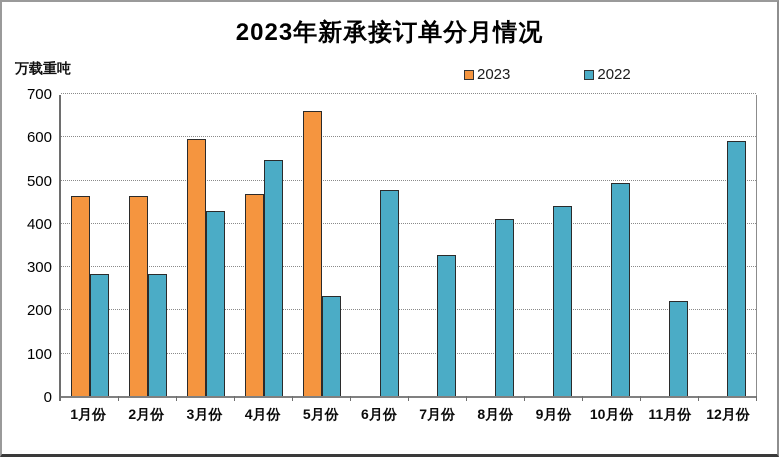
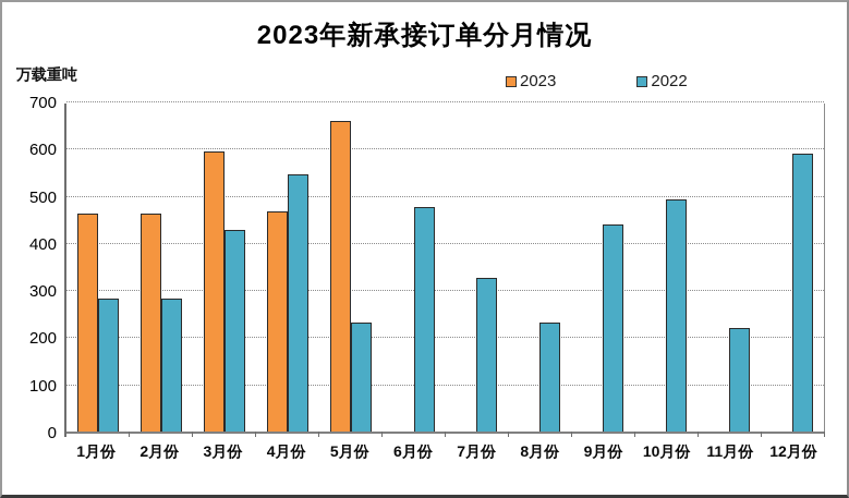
2022/8月份: 410 -> 230
